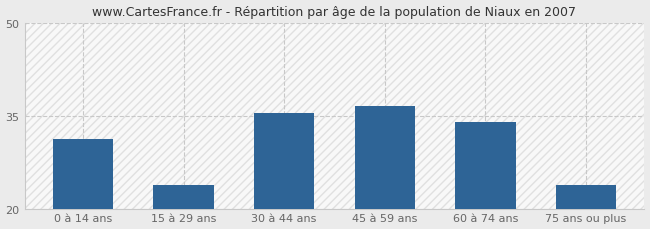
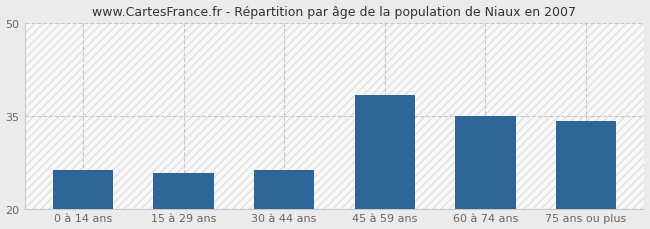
0 à 14 ans: 31.2 -> 26.3
15 à 29 ans: 23.8 -> 25.7
30 à 44 ans: 35.4 -> 26.2
45 à 59 ans: 36.6 -> 38.3
60 à 74 ans: 34.0 -> 35.0
75 ans ou plus: 23.8 -> 34.2
